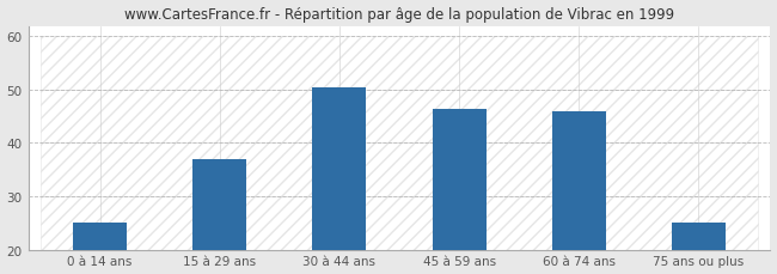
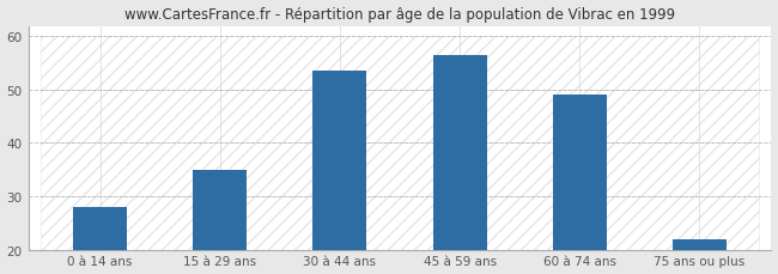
0 à 14 ans: 25.0 -> 28.0
15 à 29 ans: 37.0 -> 35.0
30 à 44 ans: 50.5 -> 53.5
45 à 59 ans: 46.5 -> 56.5
60 à 74 ans: 46.0 -> 49.0
75 ans ou plus: 25.0 -> 22.0
